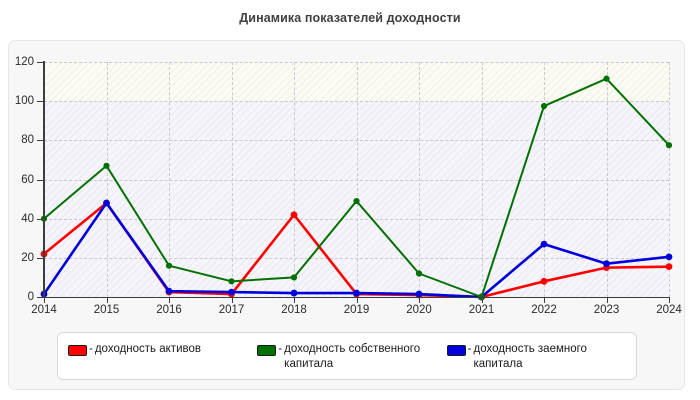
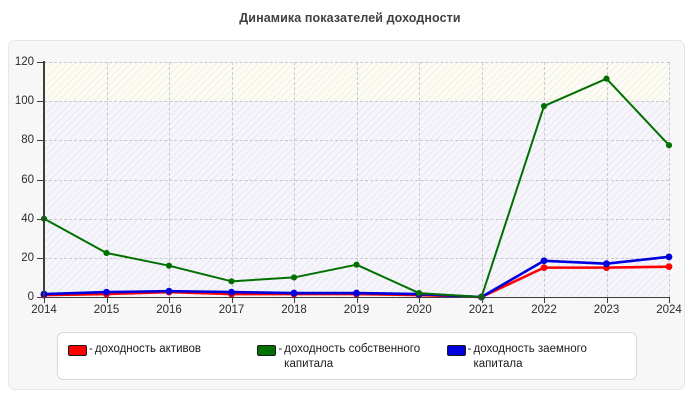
доходность активов/2014: 22 -> 1
доходность активов/2015: 48 -> 2
доходность собственного капитала/2015: 67 -> 22
доходность заемного капитала/2015: 48 -> 2
доходность активов/2018: 42 -> 2
доходность собственного капитала/2019: 49 -> 16
доходность собственного капитала/2020: 12 -> 2
доходность активов/2022: 8 -> 15
доходность заемного капитала/2022: 27 -> 18
